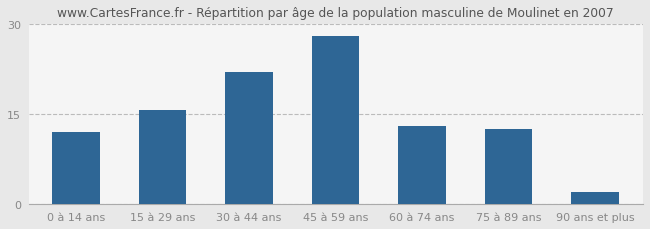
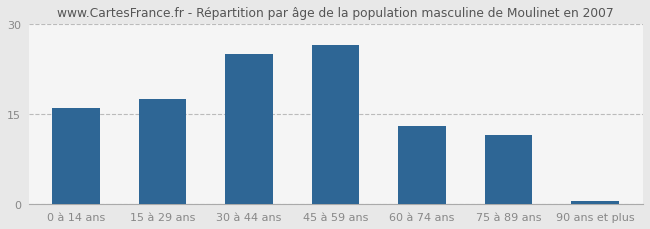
0 à 14 ans: 12.0 -> 16.0
15 à 29 ans: 15.8 -> 17.5
30 à 44 ans: 22.0 -> 25.0
45 à 59 ans: 28.0 -> 26.5
75 à 89 ans: 12.6 -> 11.5
90 ans et plus: 2.0 -> 0.5
